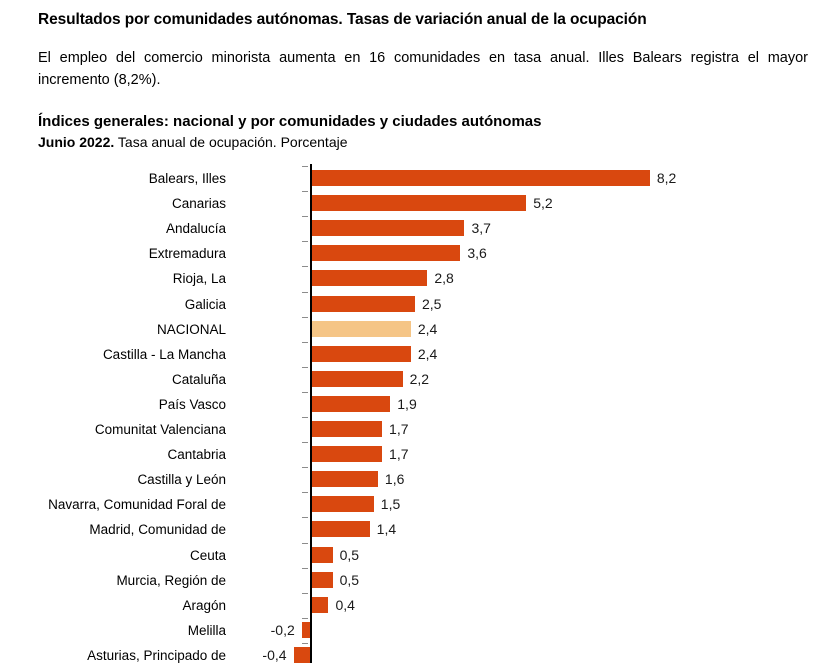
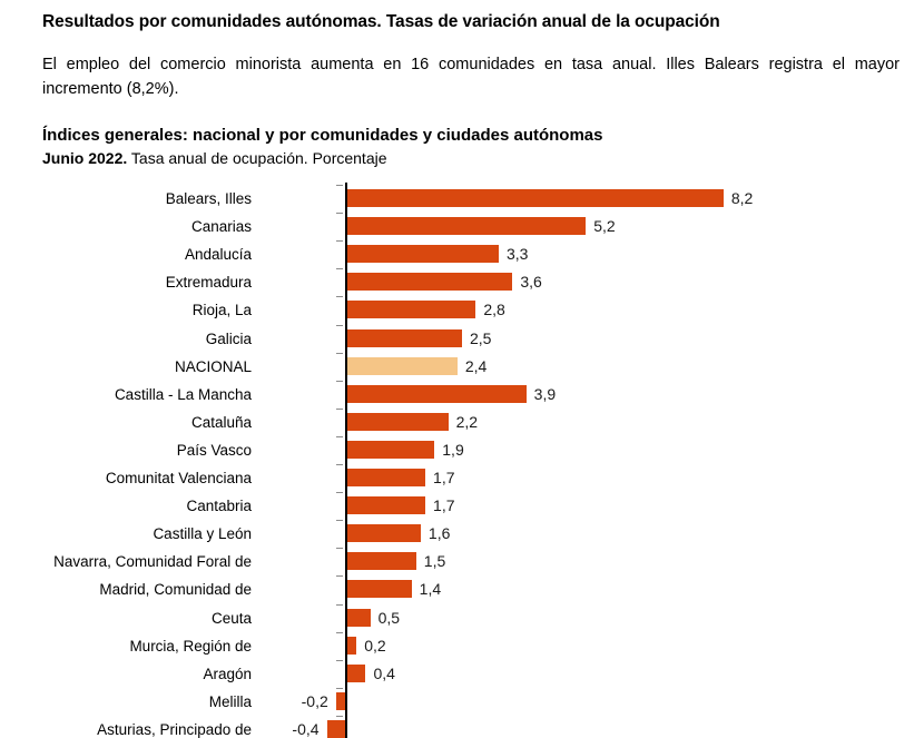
Andalucía: 3,7 -> 3,3
Castilla - La Mancha: 2,4 -> 3,9
Murcia, Región de: 0,5 -> 0,2
